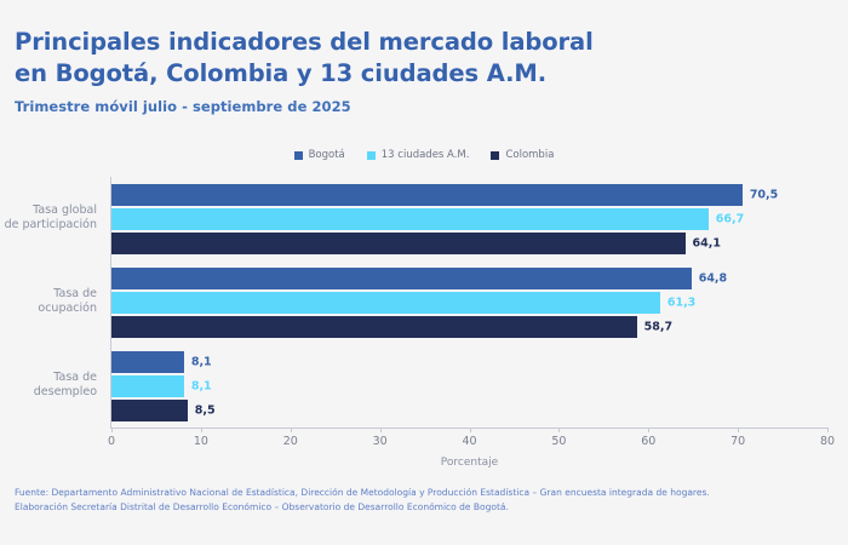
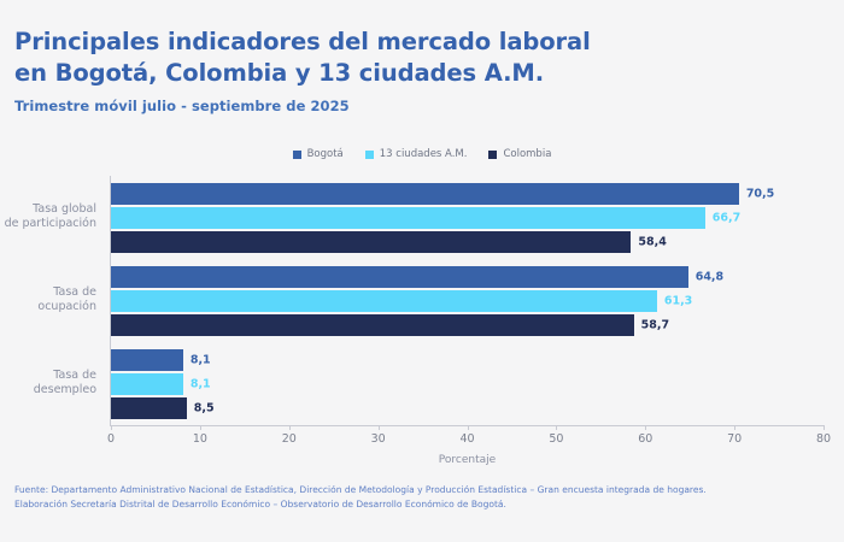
Colombia/Tasa global de participación: 64,1 -> 58,4
